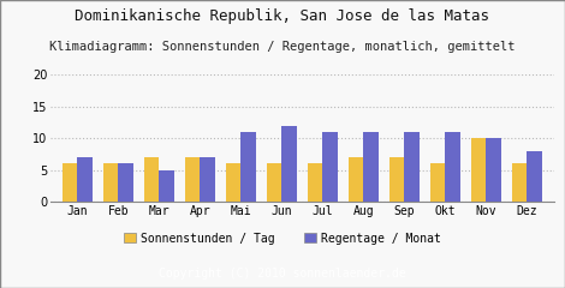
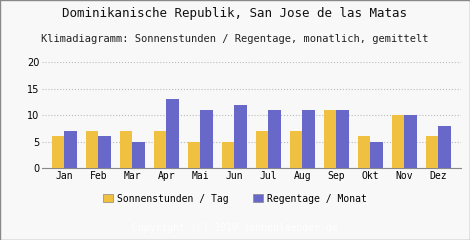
Sonnenstunden / Tag/Feb: 6 -> 7
Regentage / Monat/Apr: 7 -> 13
Sonnenstunden / Tag/Mai: 6 -> 5
Sonnenstunden / Tag/Jun: 6 -> 5
Sonnenstunden / Tag/Jul: 6 -> 7
Sonnenstunden / Tag/Sep: 7 -> 11
Regentage / Monat/Okt: 11 -> 5
